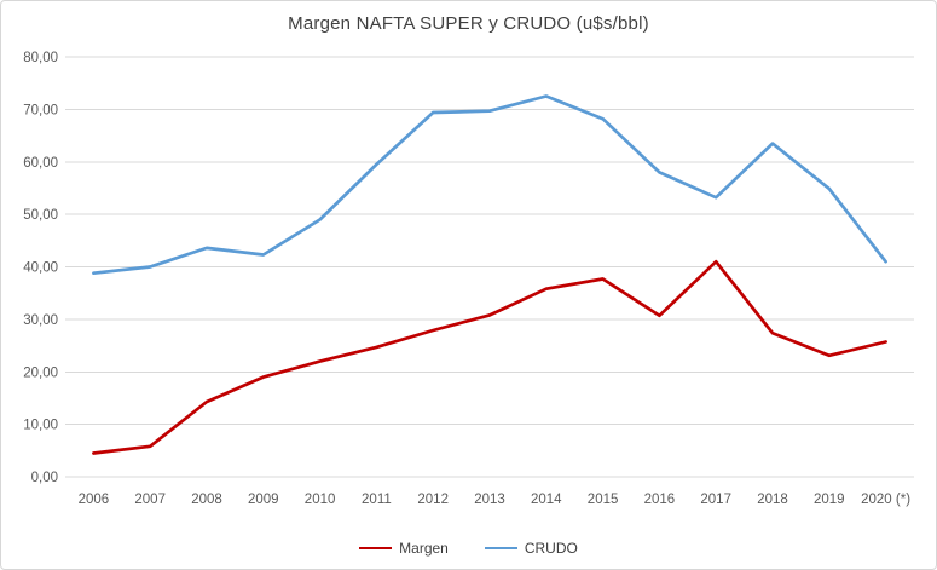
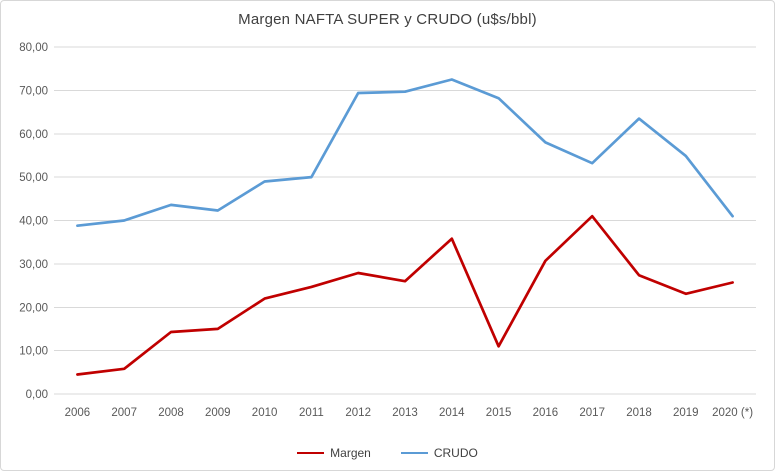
Margen/2009: 19 -> 15
CRUDO/2011: 60 -> 50
Margen/2013: 31 -> 26
Margen/2015: 38 -> 11
